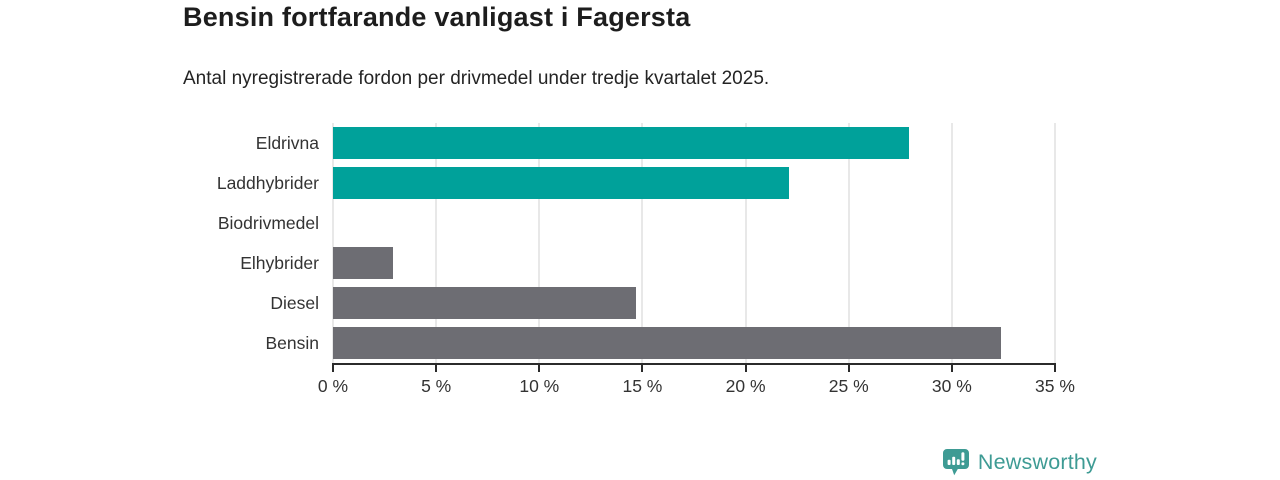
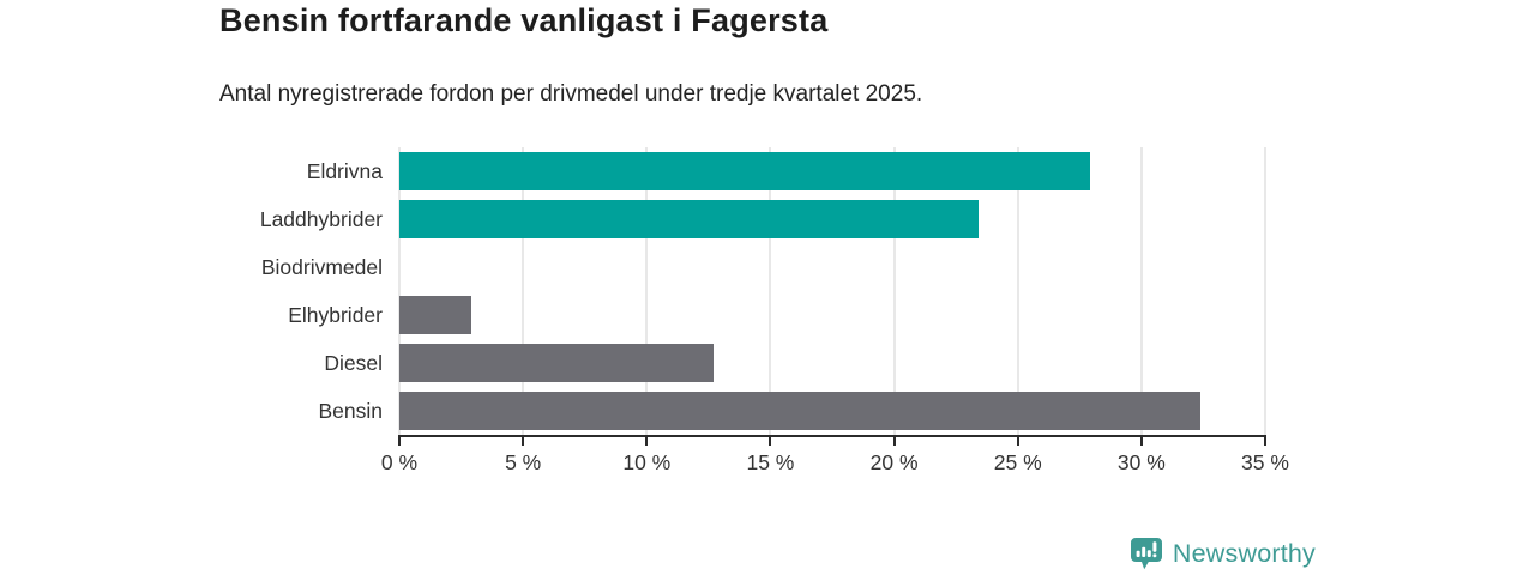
Laddhybrider: 22.1% -> 23.4%
Diesel: 14.7% -> 12.7%
